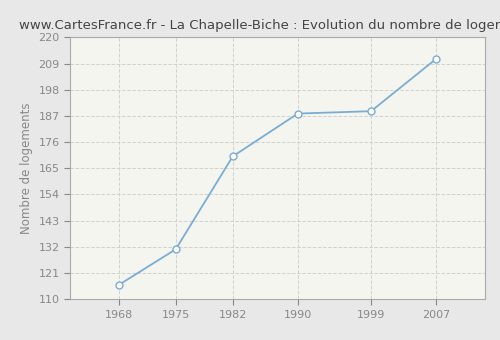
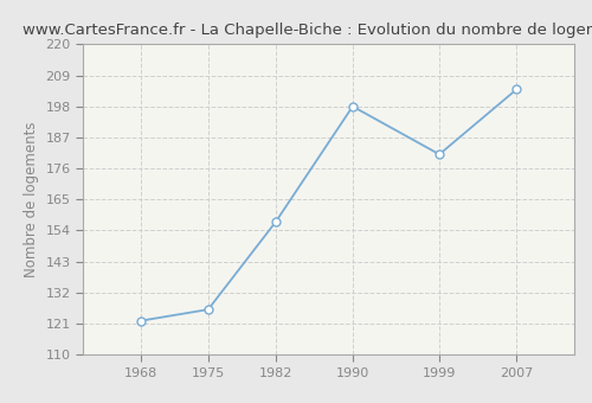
1968: 116 -> 122
1975: 131 -> 126
1982: 170 -> 157
1990: 188 -> 198
1999: 189 -> 181
2007: 211 -> 204
